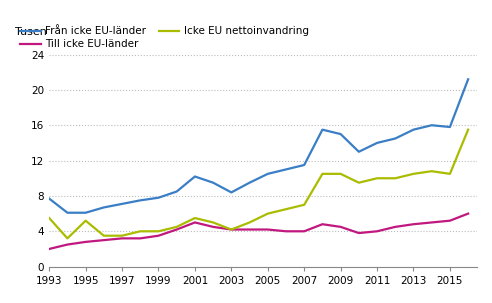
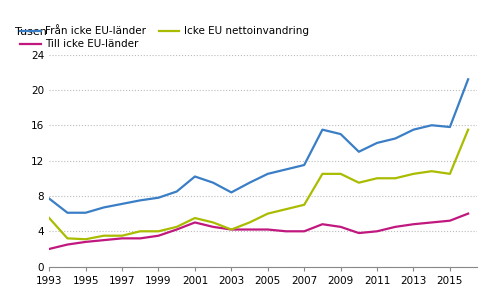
Icke EU nettoinvandring/1995: 5.2 -> 3.1
